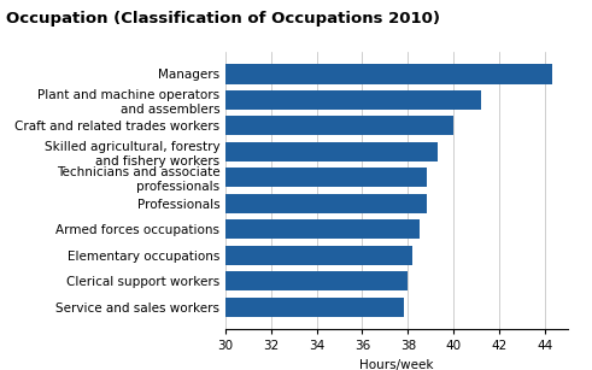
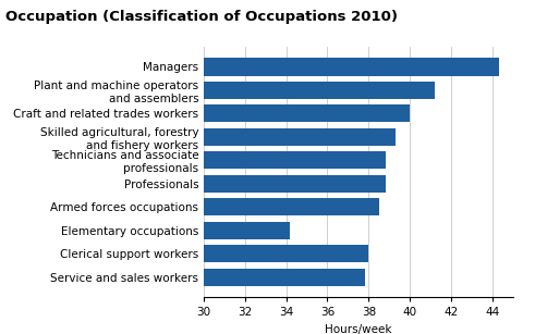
Elementary occupations: 38.2 -> 34.2
